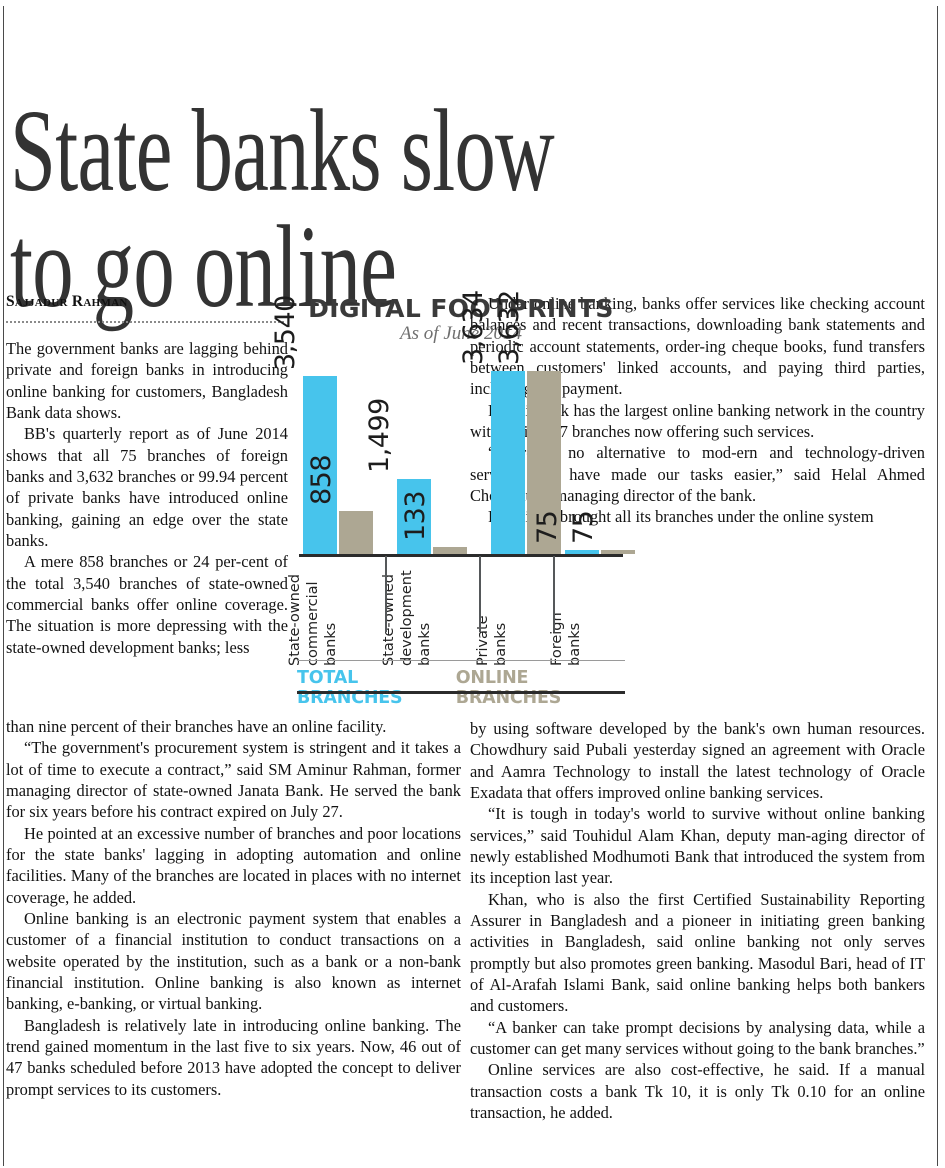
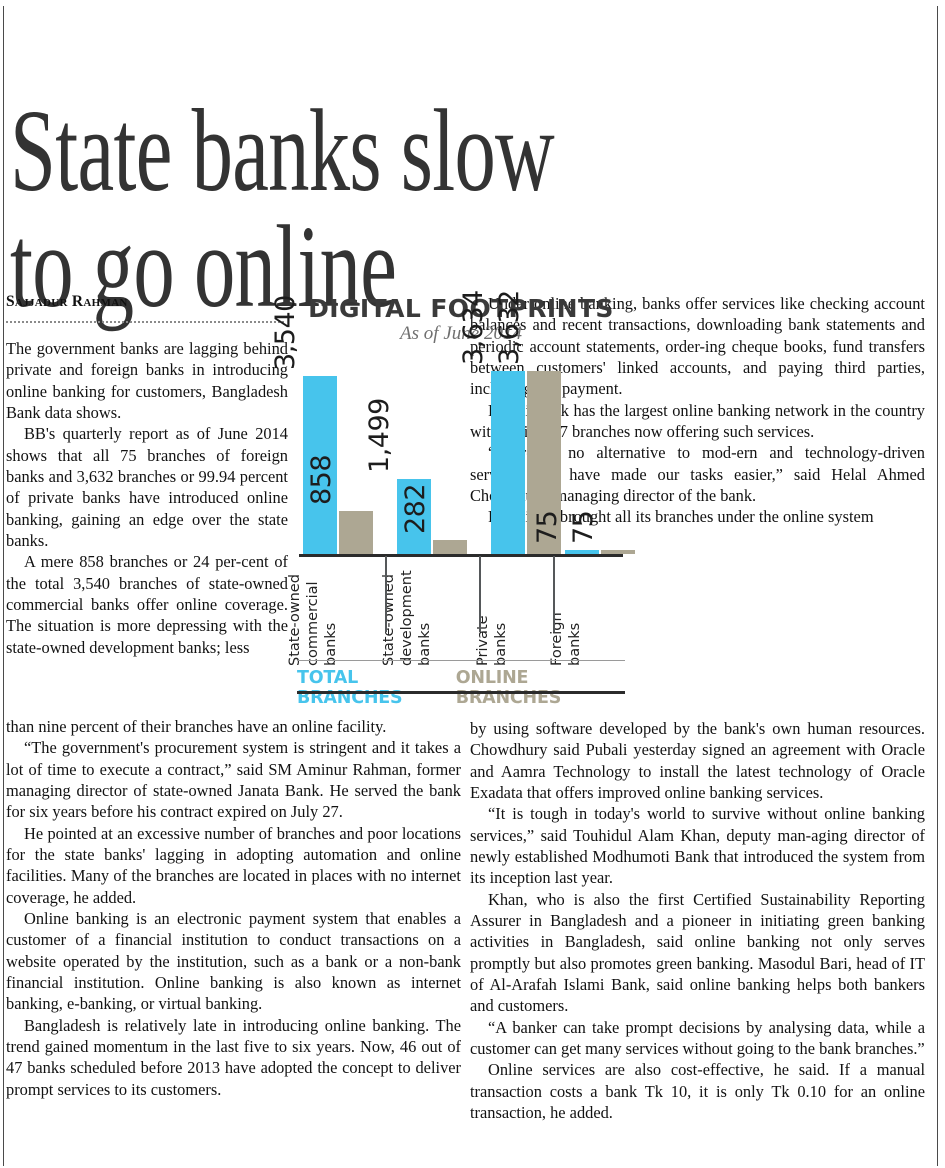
ONLINE BRANCHES/State-owned development banks: 133 -> 282
